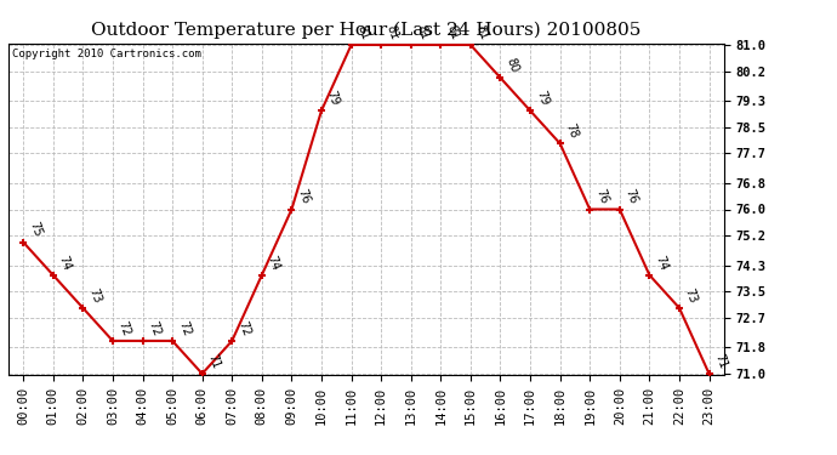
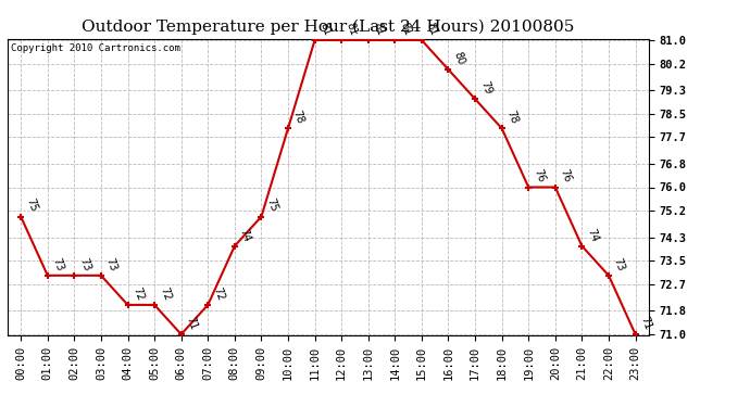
01:00: 74 -> 73
03:00: 72 -> 73
09:00: 76 -> 75
10:00: 79 -> 78
